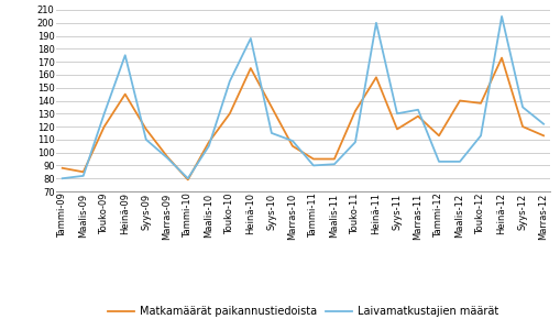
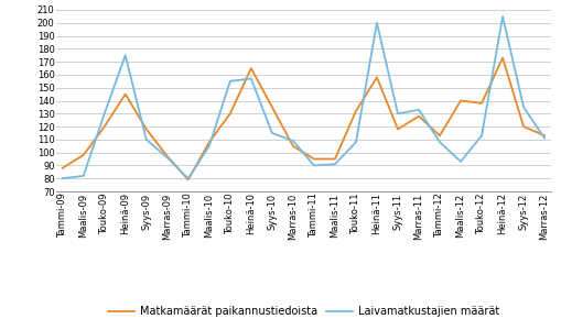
Matkamäärät paikannustiedoista/Maalis-09: 85 -> 98
Laivamatkustajien määrät/Heinä-10: 188 -> 157
Laivamatkustajien määrät/Tammi-12: 93 -> 108
Laivamatkustajien määrät/Marras-12: 122 -> 111
